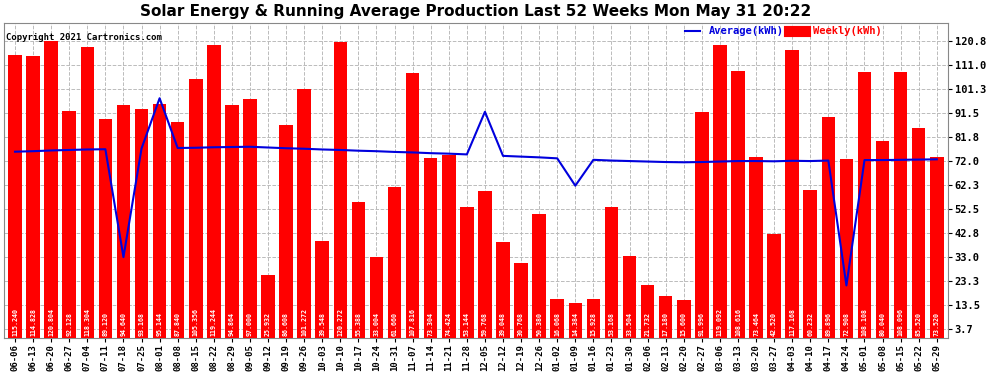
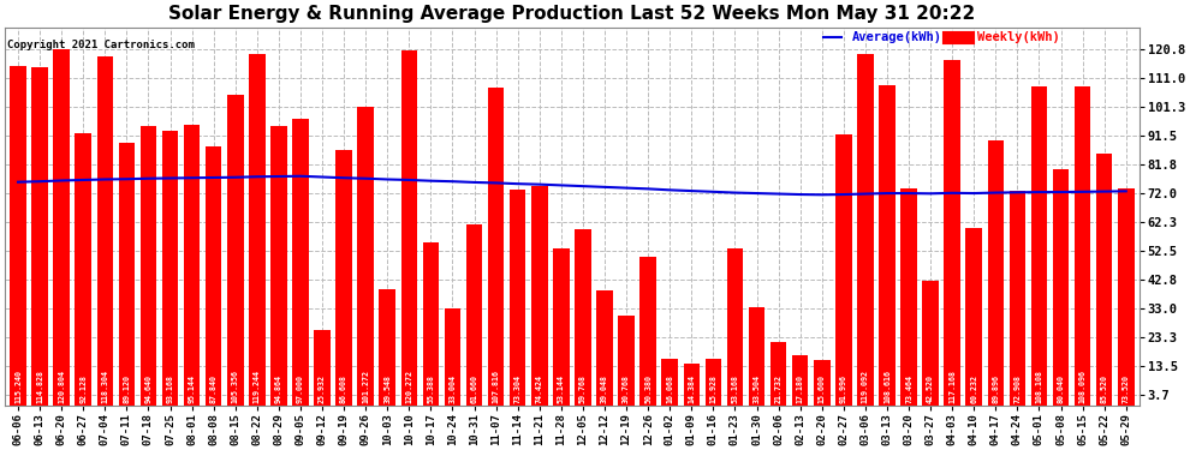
Average(kWh)/07-18: 33.0 -> 77.0
Average(kWh)/08-01: 97.5 -> 77.2
Average(kWh)/12-05: 92.0 -> 74.4
Average(kWh)/01-09: 62.0 -> 72.8
Average(kWh)/04-24: 21.5 -> 72.3
